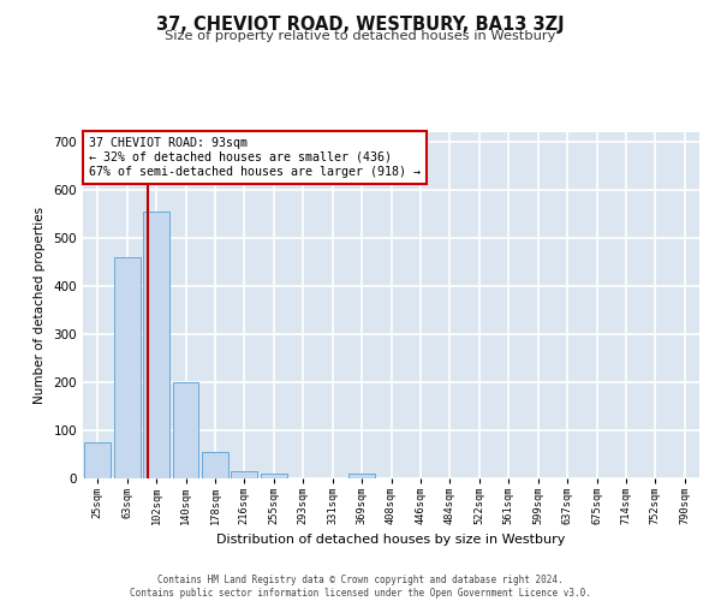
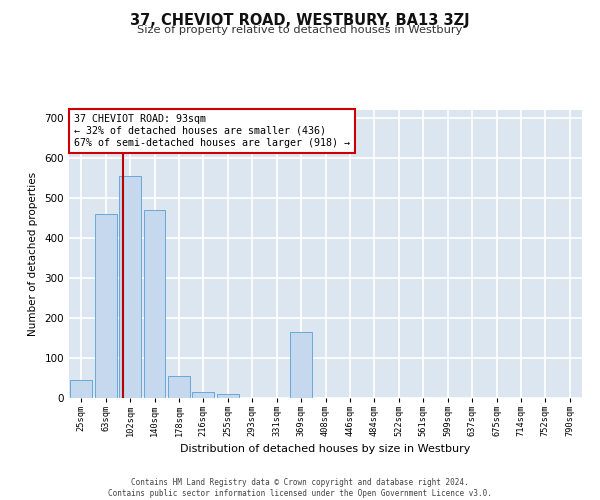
25sqm: 75 -> 45
140sqm: 200 -> 470
369sqm: 10 -> 165
